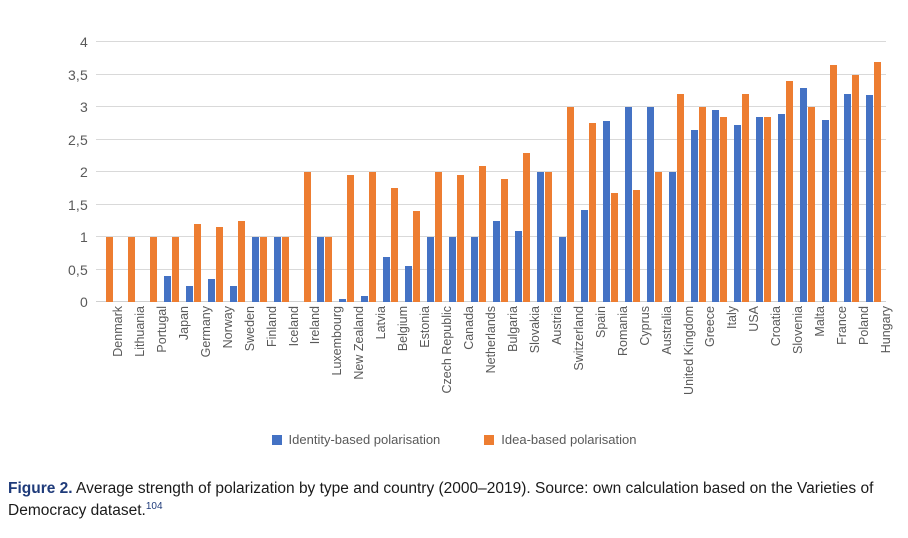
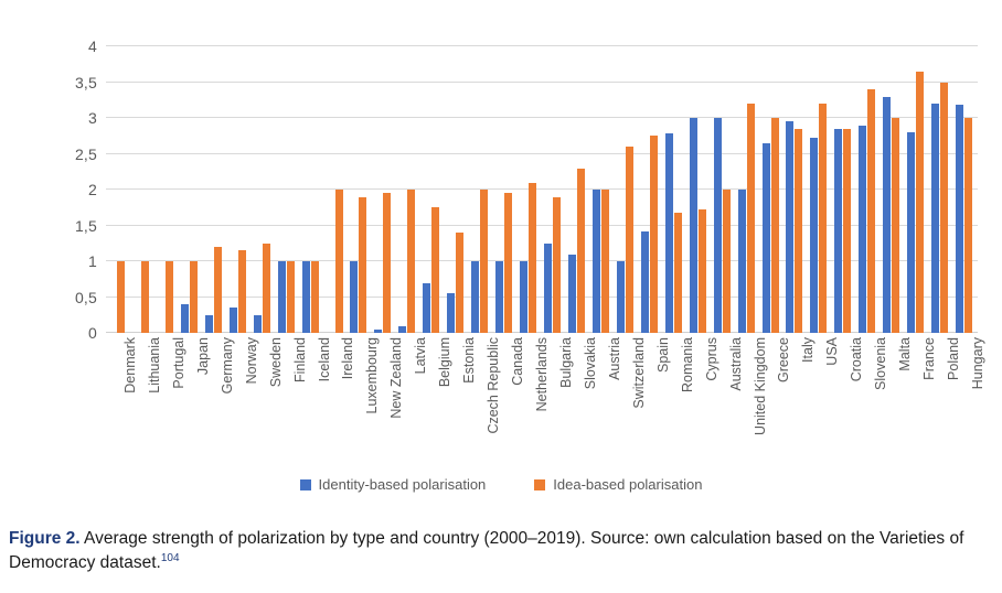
Idea-based polarisation/Luxembourg: 1.0 -> 1.9
Idea-based polarisation/Switzerland: 3.0 -> 2.6
Idea-based polarisation/Hungary: 3.7 -> 3.0
